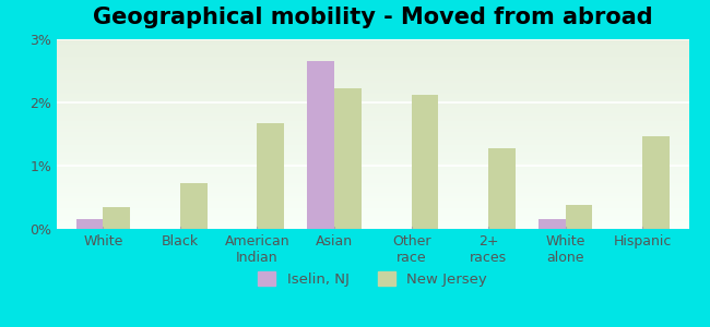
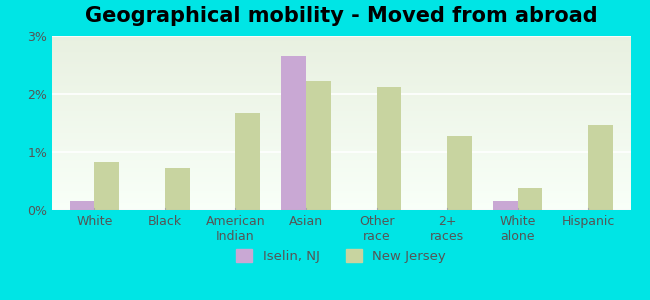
New Jersey/White: 0.35% -> 0.82%
